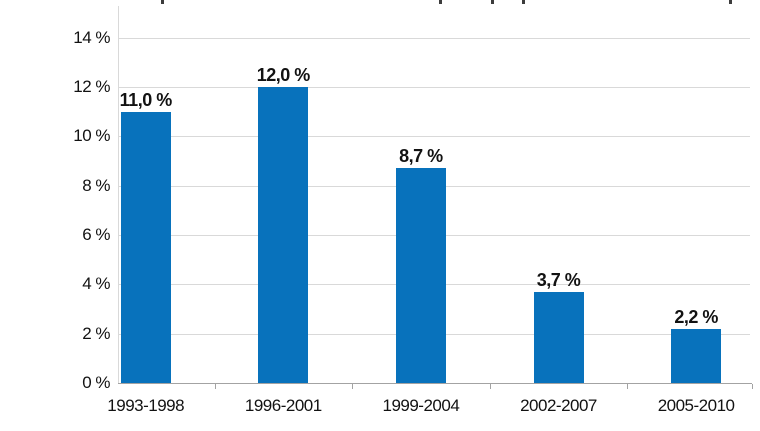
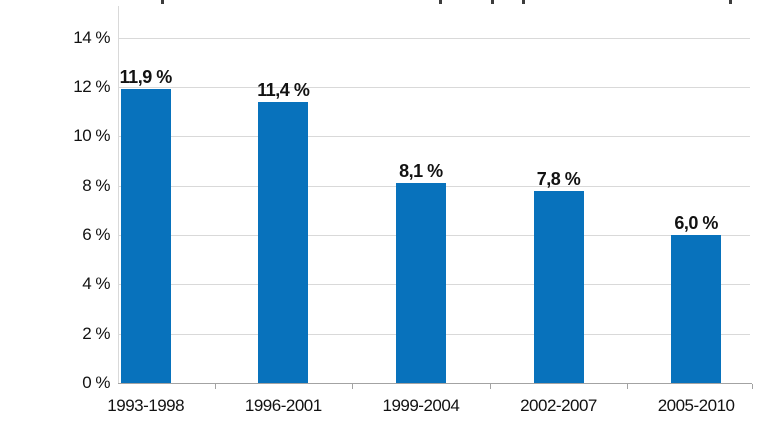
1993-1998: 11,0 -> 11,9
1996-2001: 12,0 -> 11,4
1999-2004: 8,7 -> 8,1
2002-2007: 3,7 -> 7,8
2005-2010: 2,2 -> 6,0
